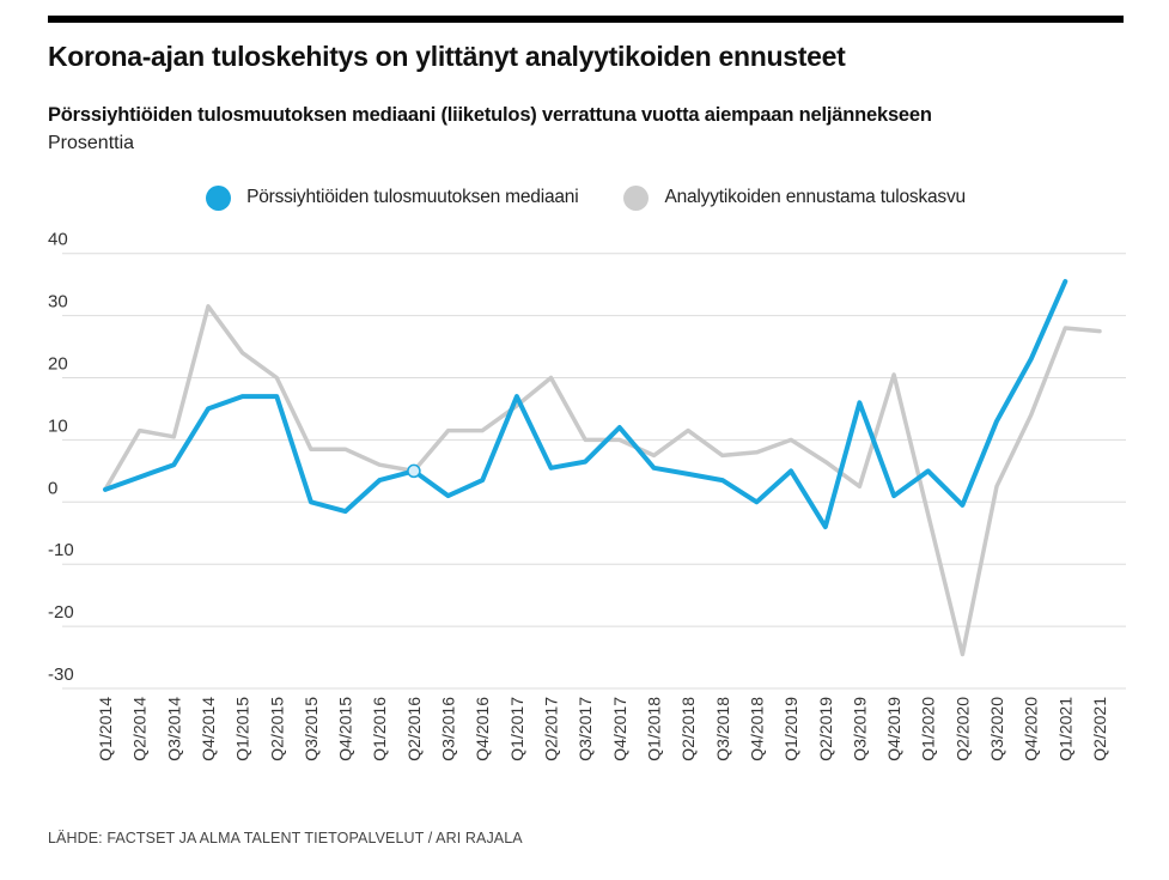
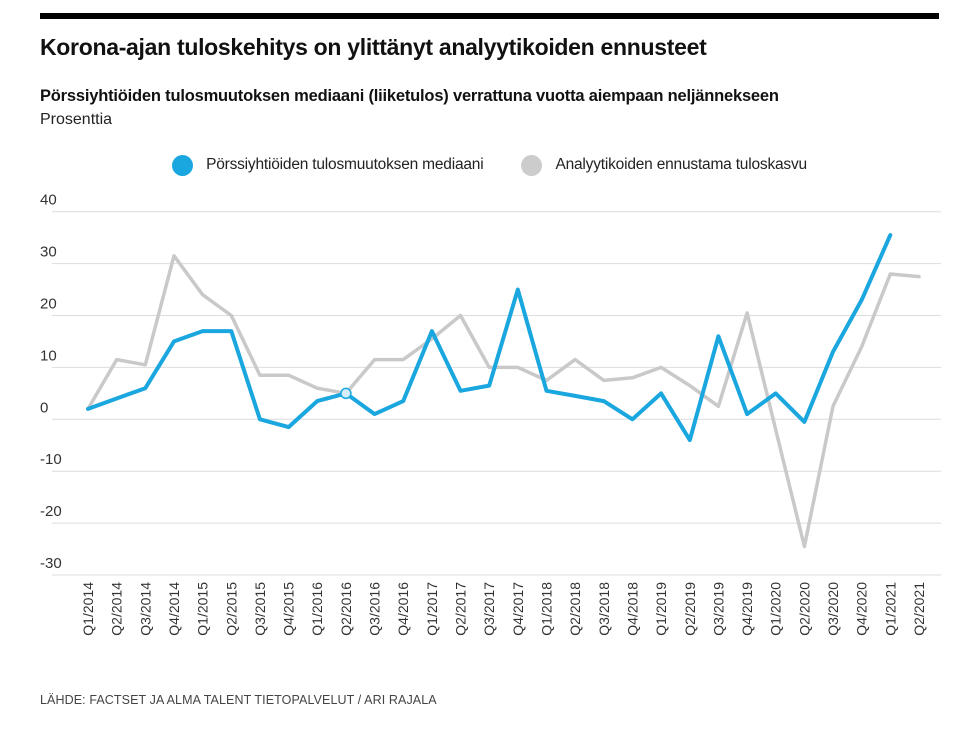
Pörssiyhtiöiden tulosmuutoksen mediaani/Q4/2017: 12 -> 25
